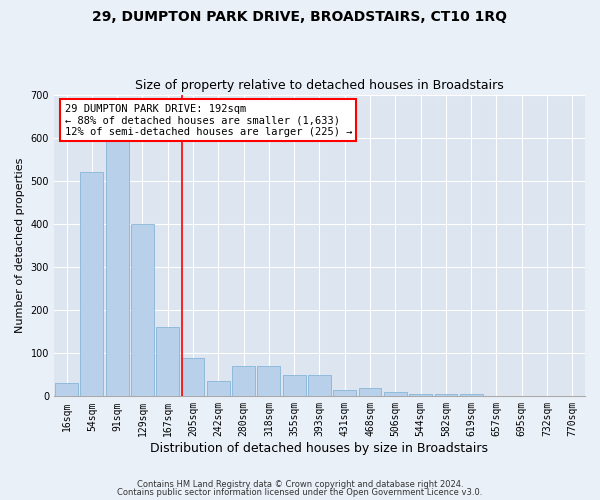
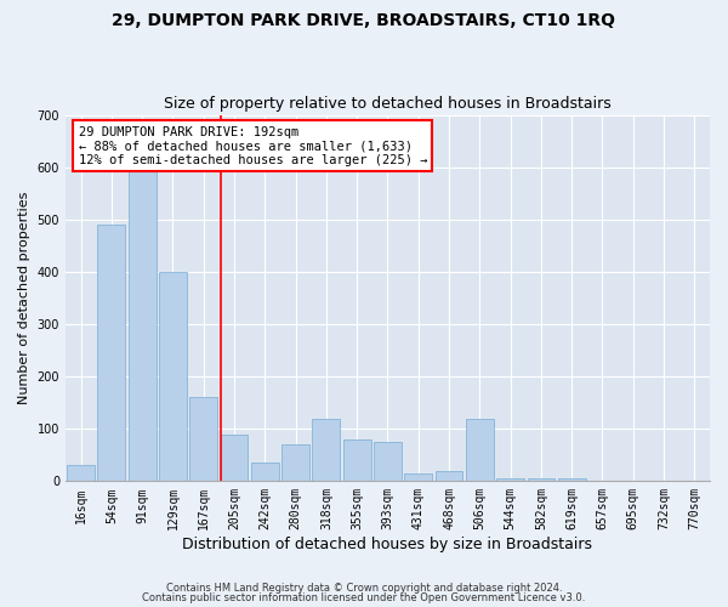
54sqm: 520 -> 490
318sqm: 70 -> 120
355sqm: 50 -> 80
393sqm: 50 -> 75
506sqm: 10 -> 120
